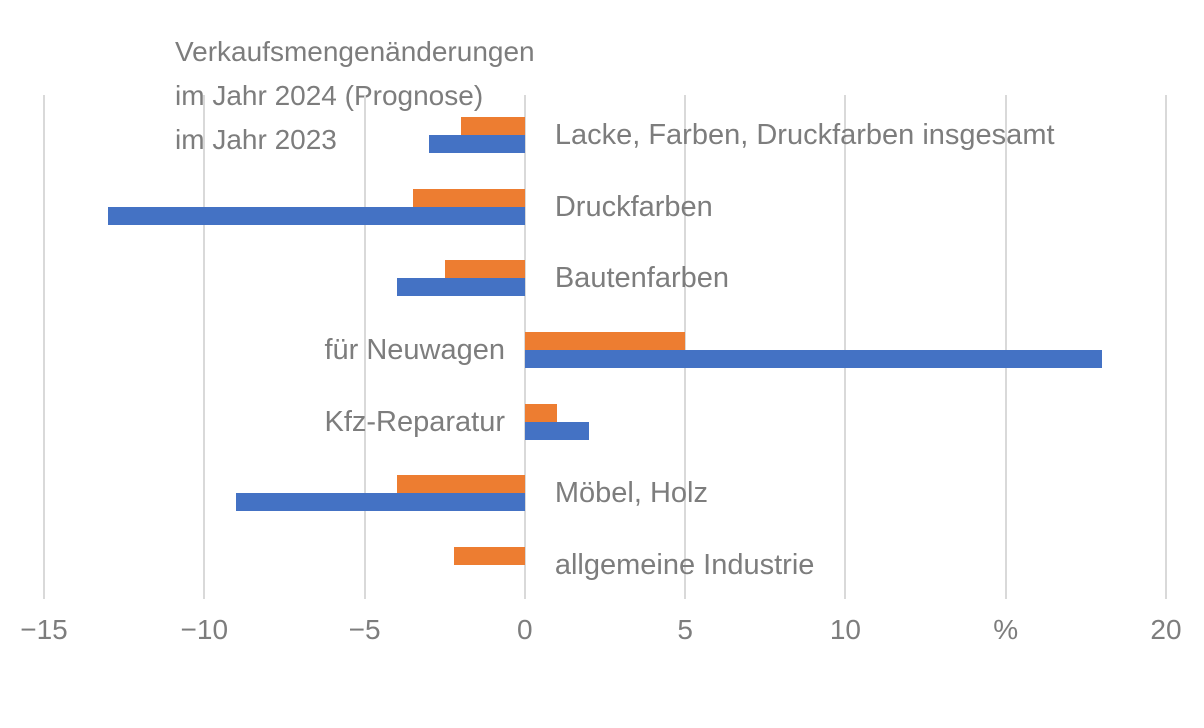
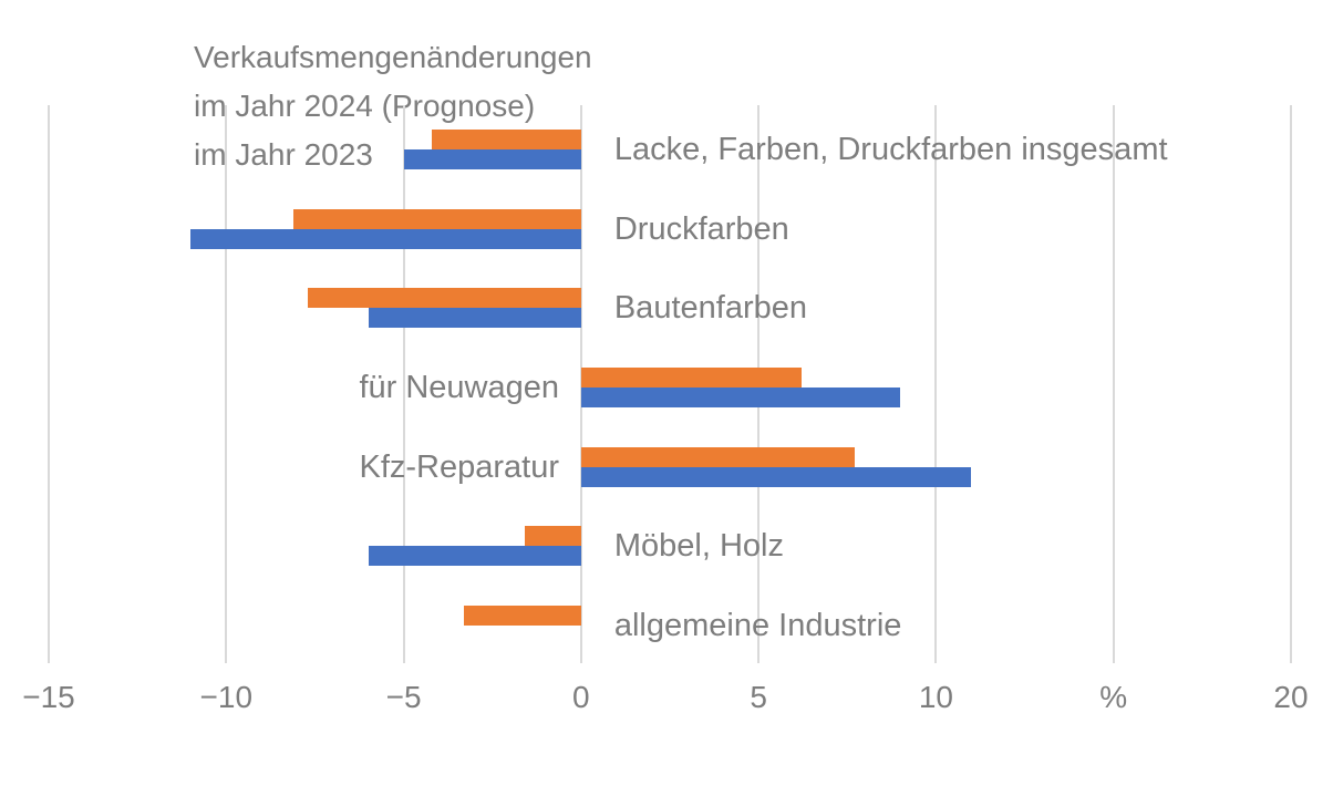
im Jahr 2024 (Prognose)/Lacke, Farben, Druckfarben insgesamt: -2.0 -> -4.2
im Jahr 2023/Lacke, Farben, Druckfarben insgesamt: -3 -> -5
im Jahr 2024 (Prognose)/Druckfarben: -3.5 -> -8.1
im Jahr 2023/Druckfarben: -13 -> -11
im Jahr 2024 (Prognose)/Bautenfarben: -2.5 -> -7.7
im Jahr 2023/Bautenfarben: -4 -> -6
im Jahr 2024 (Prognose)/für Neuwagen: 5.0 -> 6.2
im Jahr 2023/für Neuwagen: 18 -> 9
im Jahr 2024 (Prognose)/Kfz-Reparatur: 1.0 -> 7.7
im Jahr 2023/Kfz-Reparatur: 2 -> 11
im Jahr 2024 (Prognose)/Möbel, Holz: -4.0 -> -1.6
im Jahr 2023/Möbel, Holz: -9 -> -6
im Jahr 2024 (Prognose)/allgemeine Industrie: -2.2 -> -3.3
